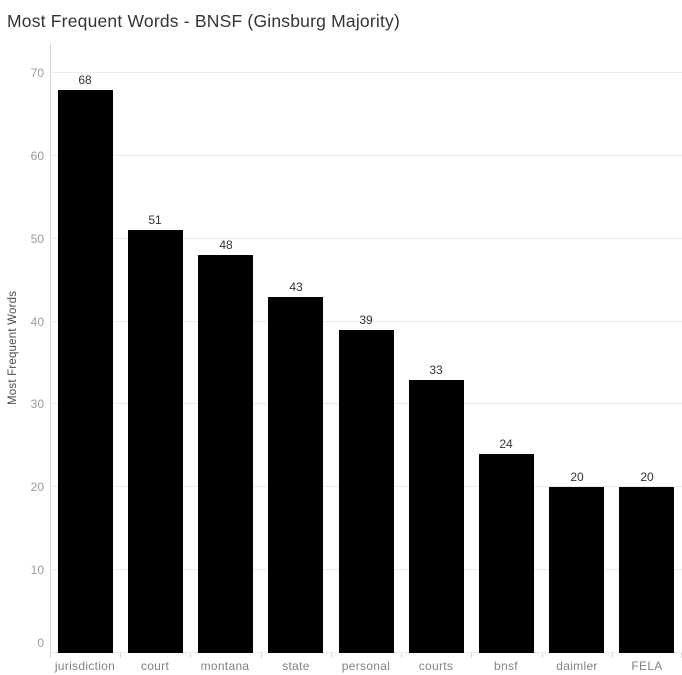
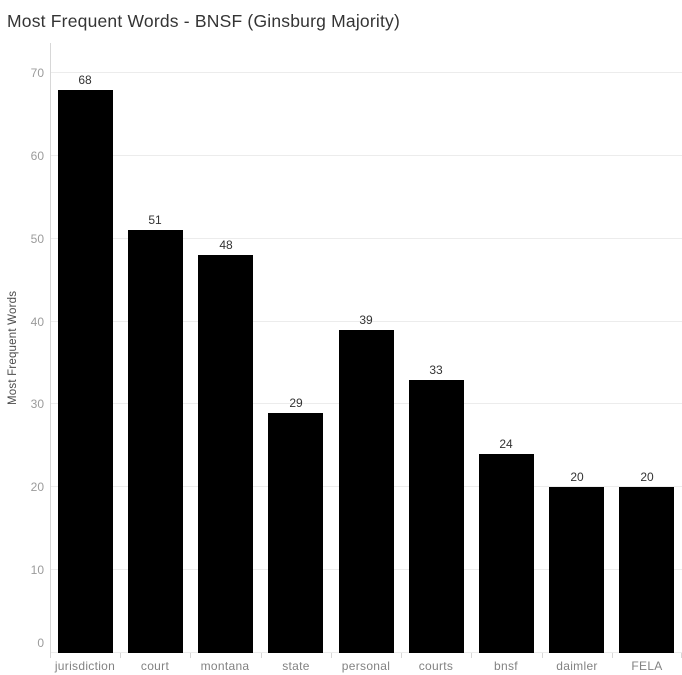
state: 43 -> 29
